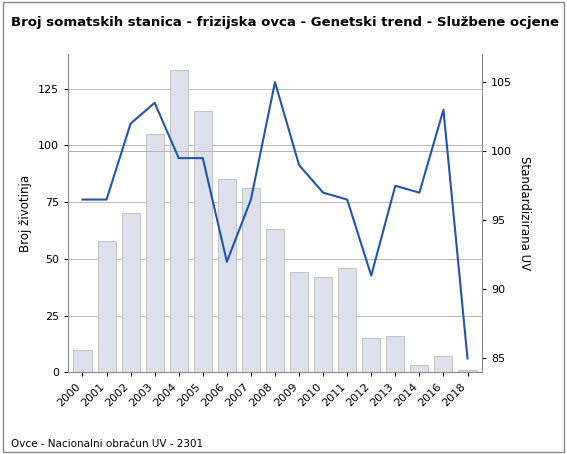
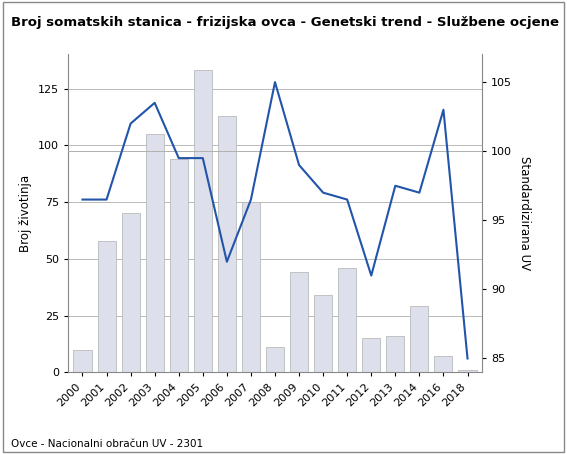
Broj životinja/2004: 133 -> 94
Broj životinja/2005: 115 -> 133
Broj životinja/2006: 85 -> 113
Broj životinja/2007: 81 -> 75
Broj životinja/2008: 63 -> 11
Broj životinja/2010: 42 -> 34
Broj životinja/2014: 3 -> 29
